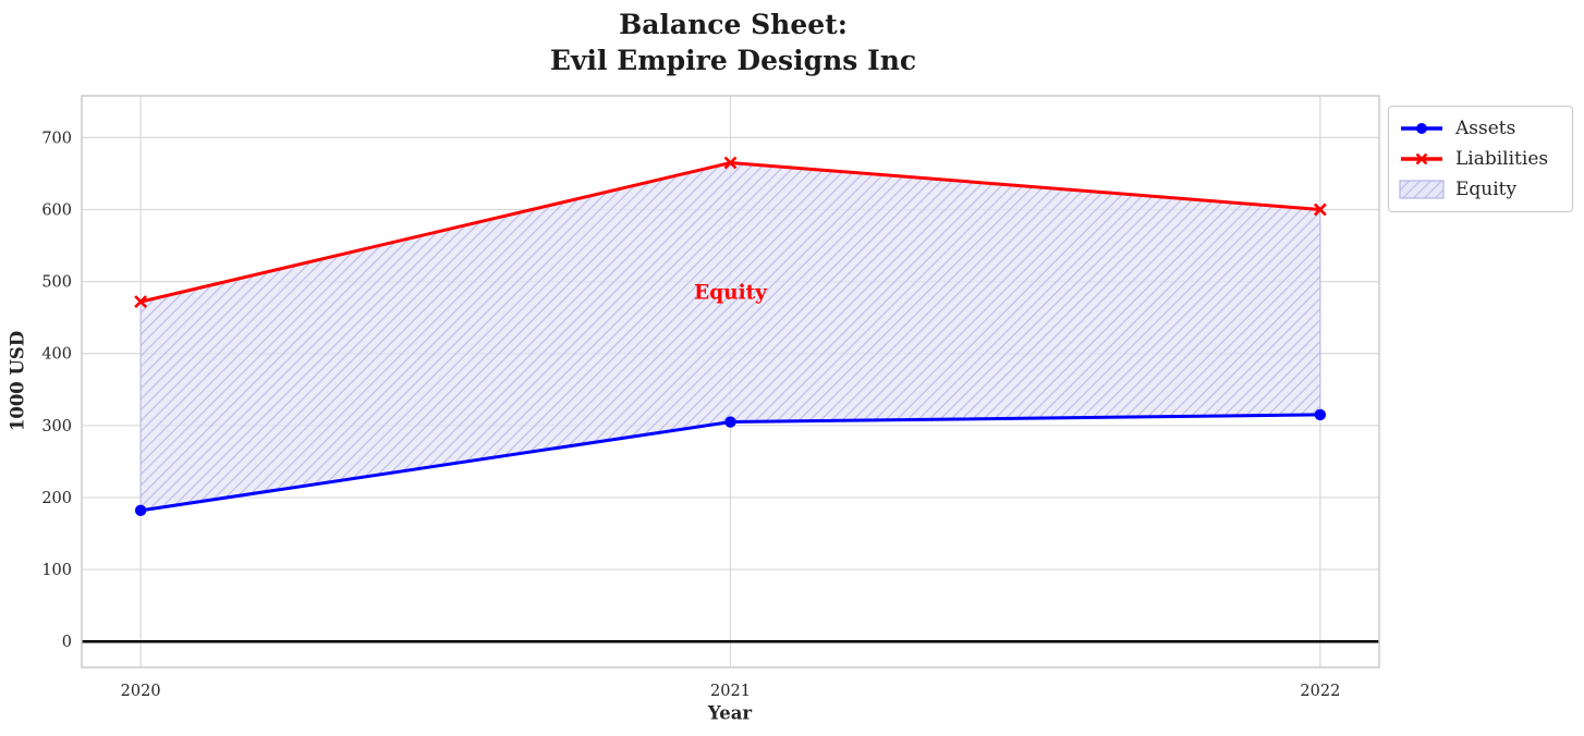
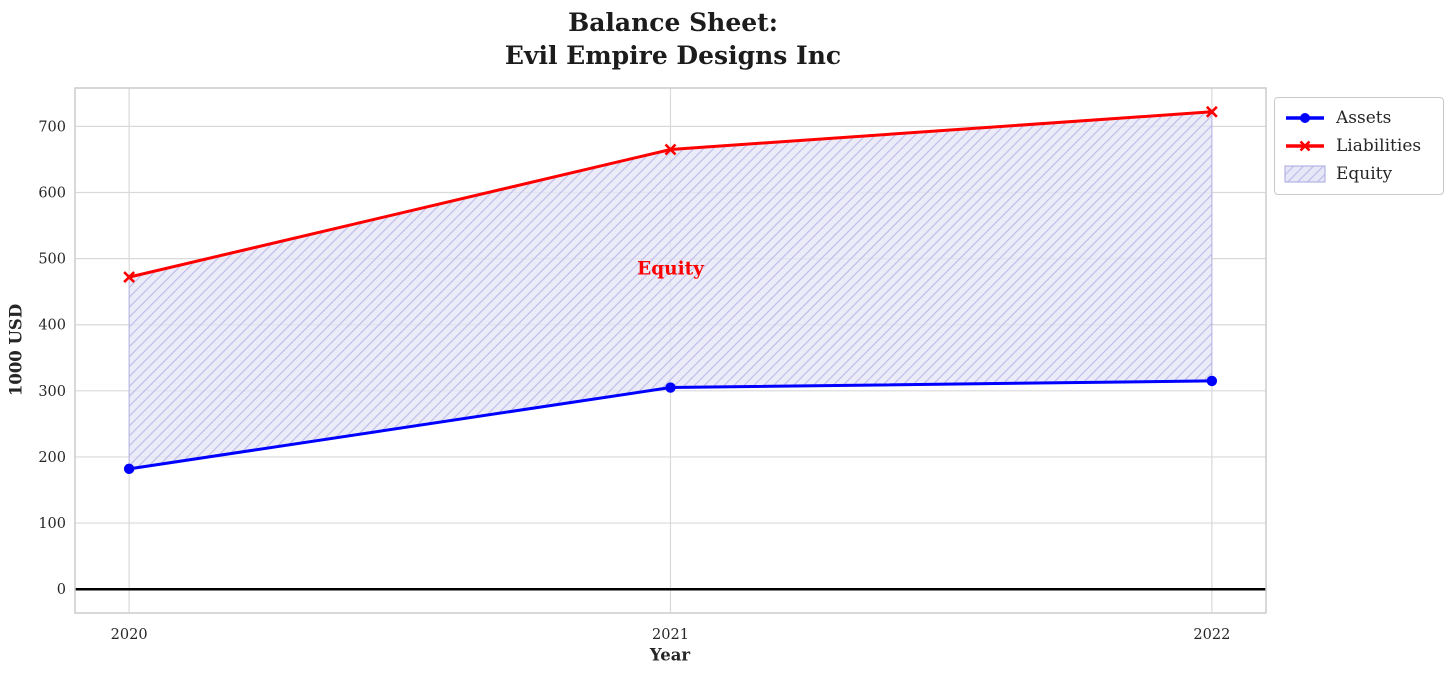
Liabilities/2022: 600 -> 720
